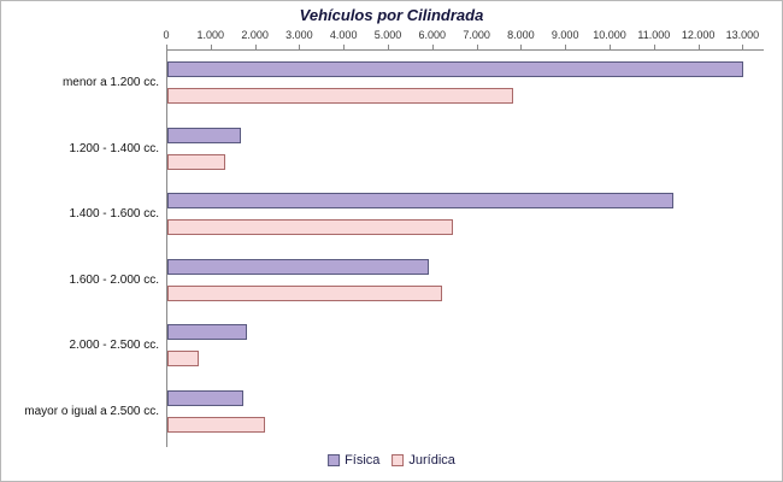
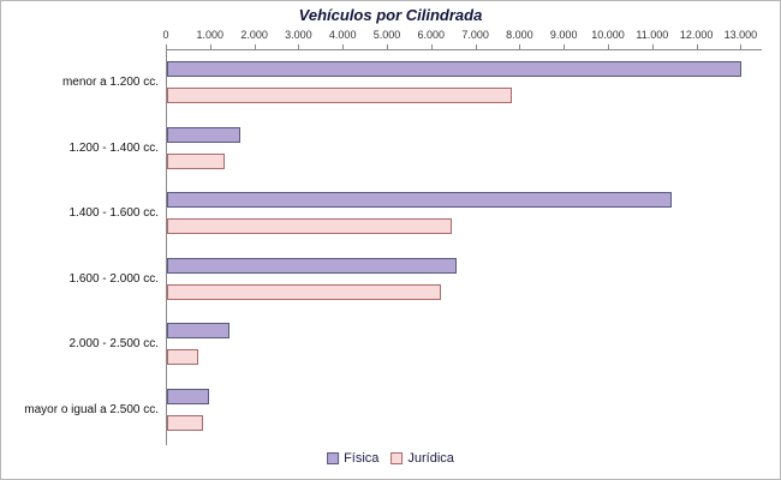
Física/1.600 - 2.000 cc.: 5900 -> 6600
Física/2.000 - 2.500 cc.: 1800 -> 1400
Física/mayor o igual a 2.500 cc.: 1700 -> 1000
Jurídica/mayor o igual a 2.500 cc.: 2200 -> 800
